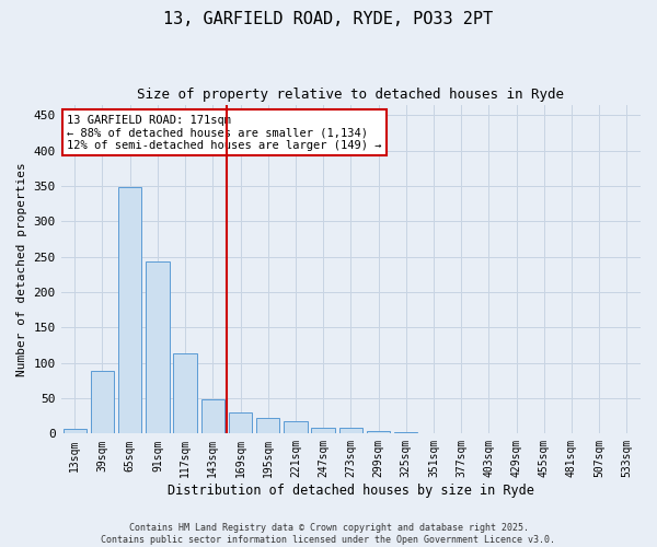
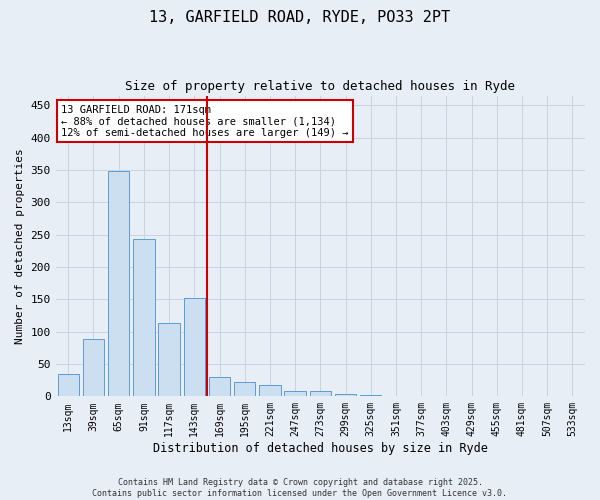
13sqm: 7 -> 34
143sqm: 48 -> 152
